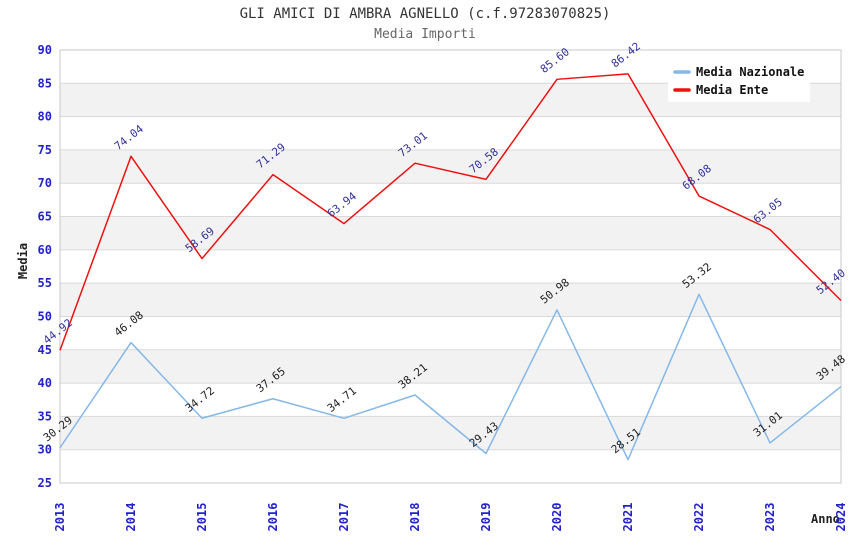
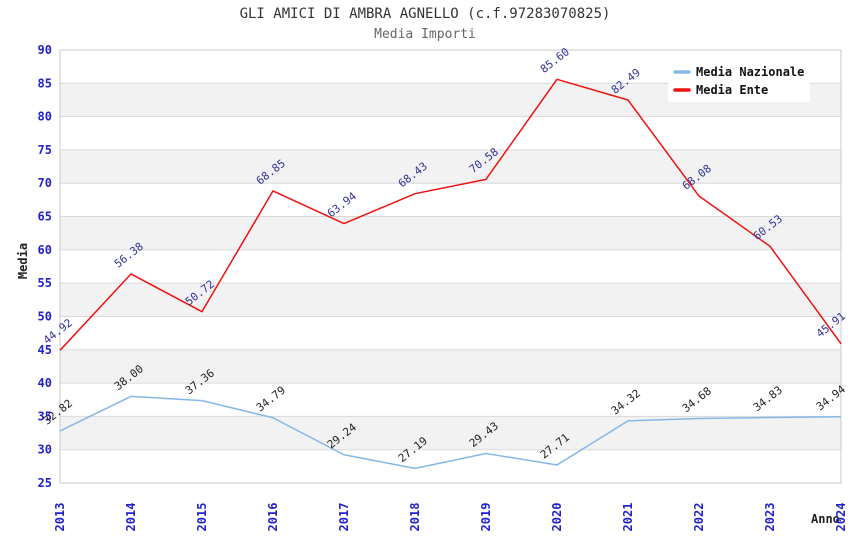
Media Nazionale/2013: 30.29 -> 32.82
Media Nazionale/2014: 46.08 -> 38.00
Media Ente/2014: 74.04 -> 56.38
Media Nazionale/2015: 34.72 -> 37.36
Media Ente/2015: 58.69 -> 50.72
Media Nazionale/2016: 37.65 -> 34.79
Media Ente/2016: 71.29 -> 68.85
Media Nazionale/2017: 34.71 -> 29.24
Media Nazionale/2018: 38.21 -> 27.19
Media Ente/2018: 73.01 -> 68.43
Media Nazionale/2020: 50.98 -> 27.71
Media Nazionale/2021: 28.51 -> 34.32
Media Ente/2021: 86.42 -> 82.49
Media Nazionale/2022: 53.32 -> 34.68
Media Nazionale/2023: 31.01 -> 34.83
Media Ente/2023: 63.05 -> 60.53
Media Nazionale/2024: 39.48 -> 34.94
Media Ente/2024: 52.40 -> 45.91
